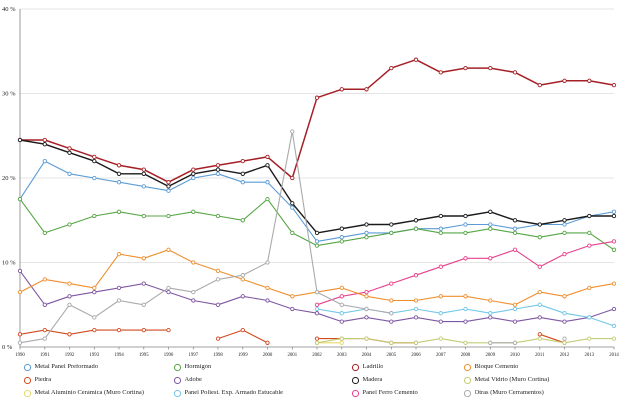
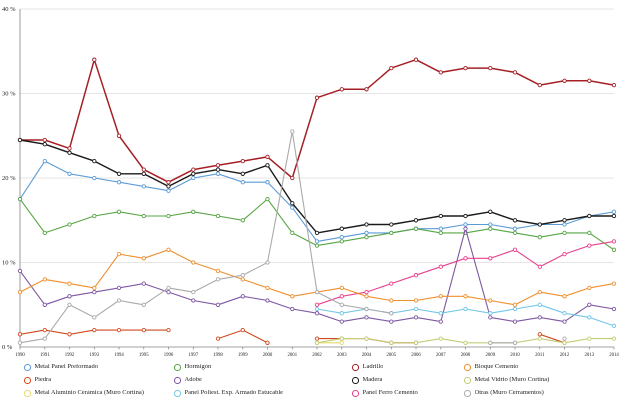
Ladrillo/1993: 22% -> 34%
Ladrillo/1994: 22% -> 25%
Adobe/2008: 3% -> 14%
Adobe/2013: 4% -> 5%
